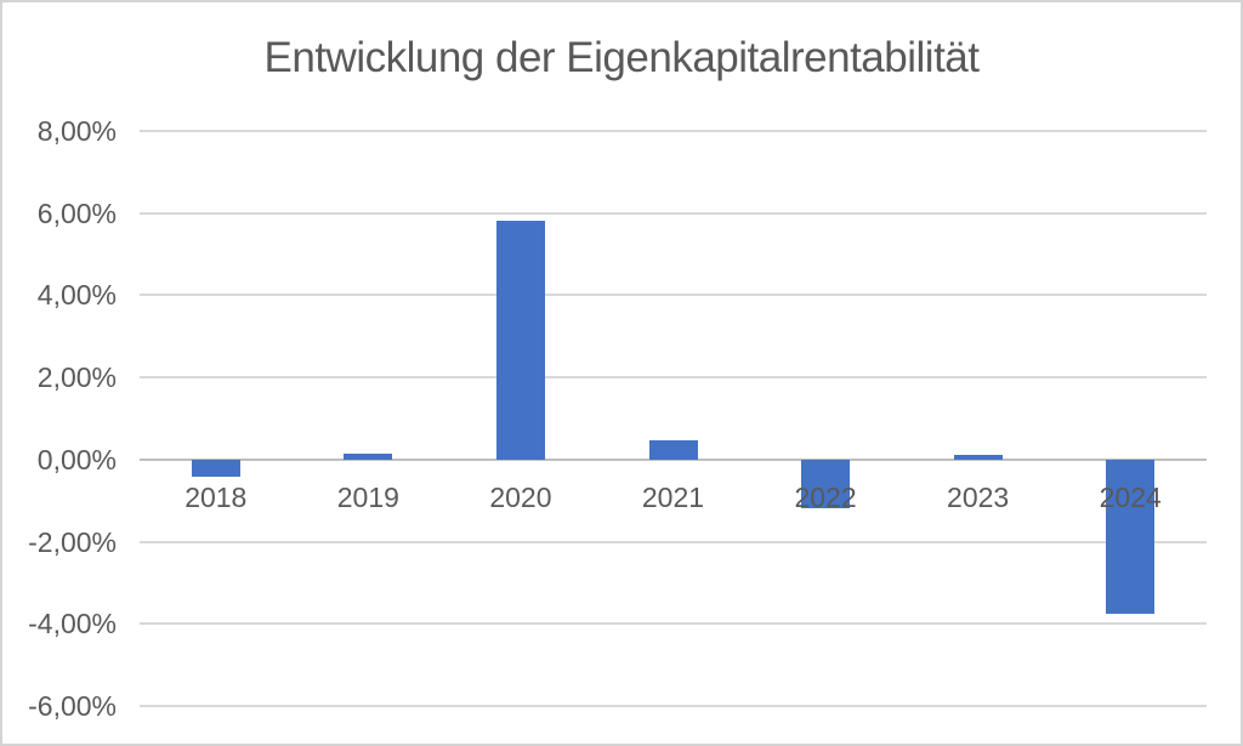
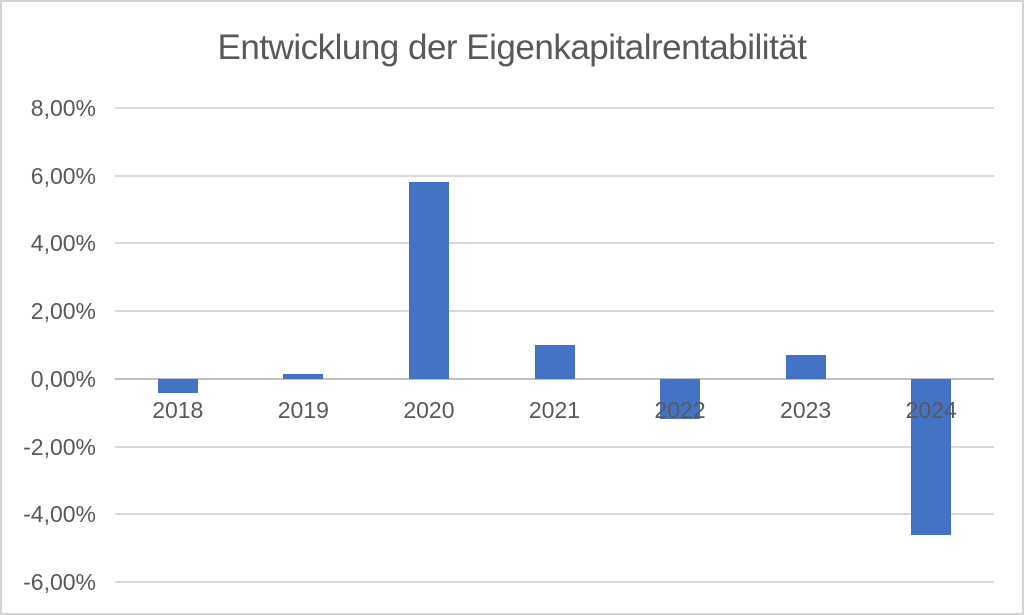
2021: 0,5% -> 1,0%
2023: 0,1% -> 0,7%
2024: -3,7% -> -4,6%
